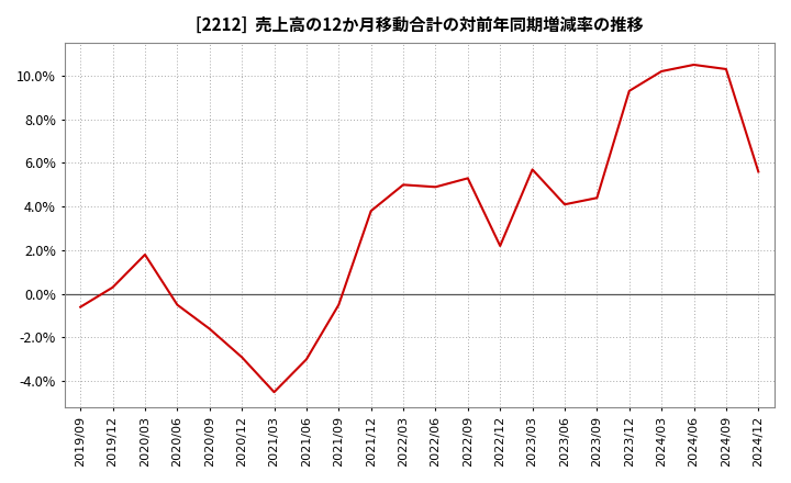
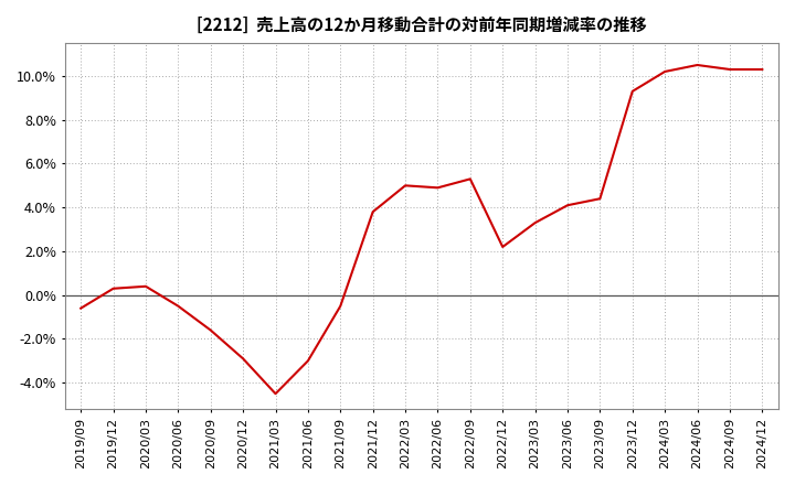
2020/03: 1.8% -> 0.4%
2023/03: 5.7% -> 3.3%
2024/12: 5.6% -> 10.3%
